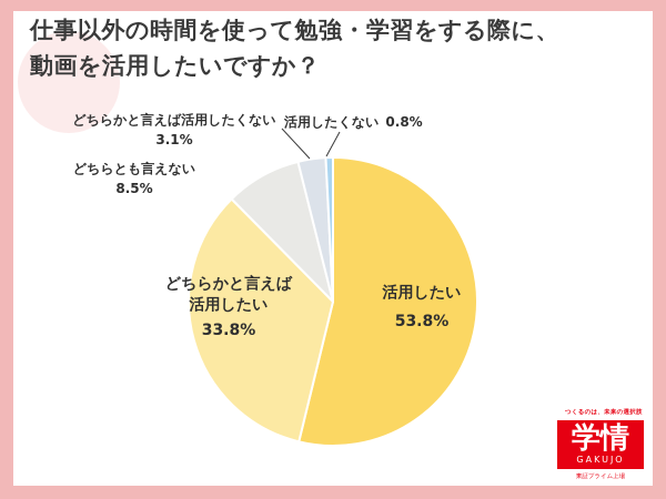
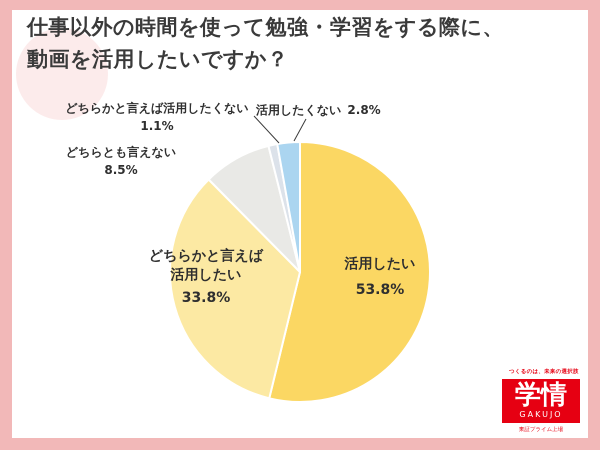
どちらかと言えば活用したくない: 3.1% -> 1.1%
活用したくない: 0.8% -> 2.8%
